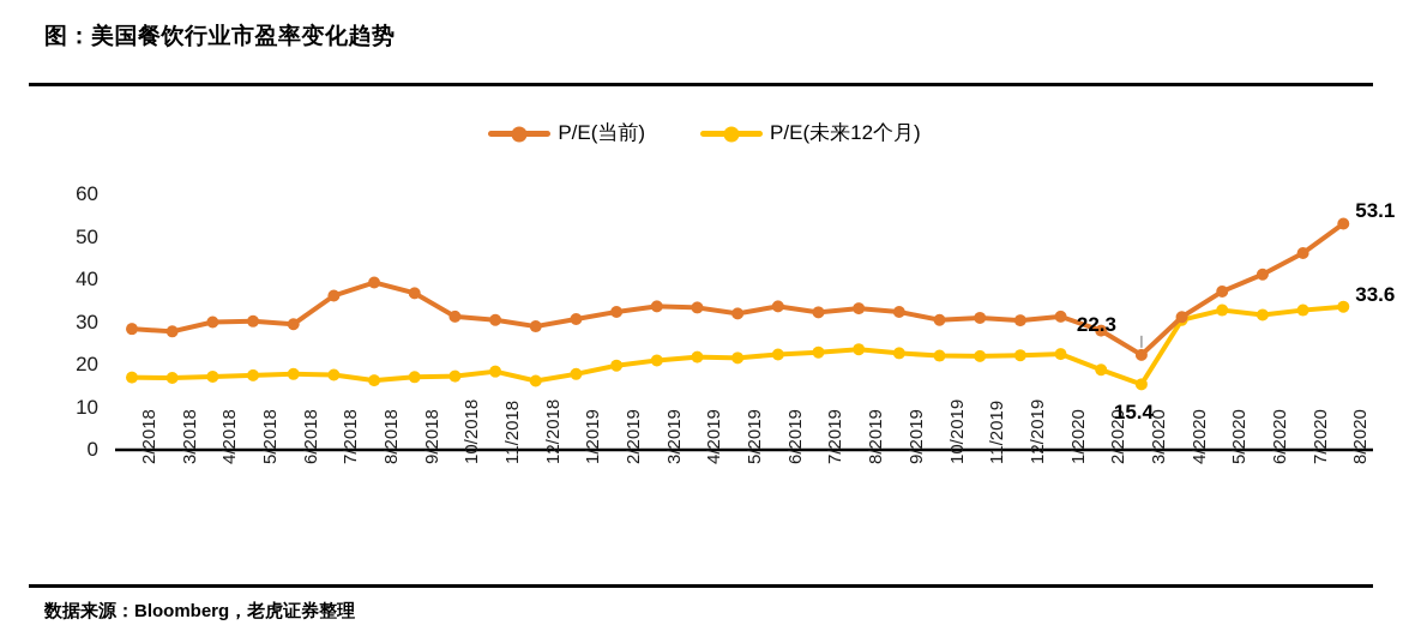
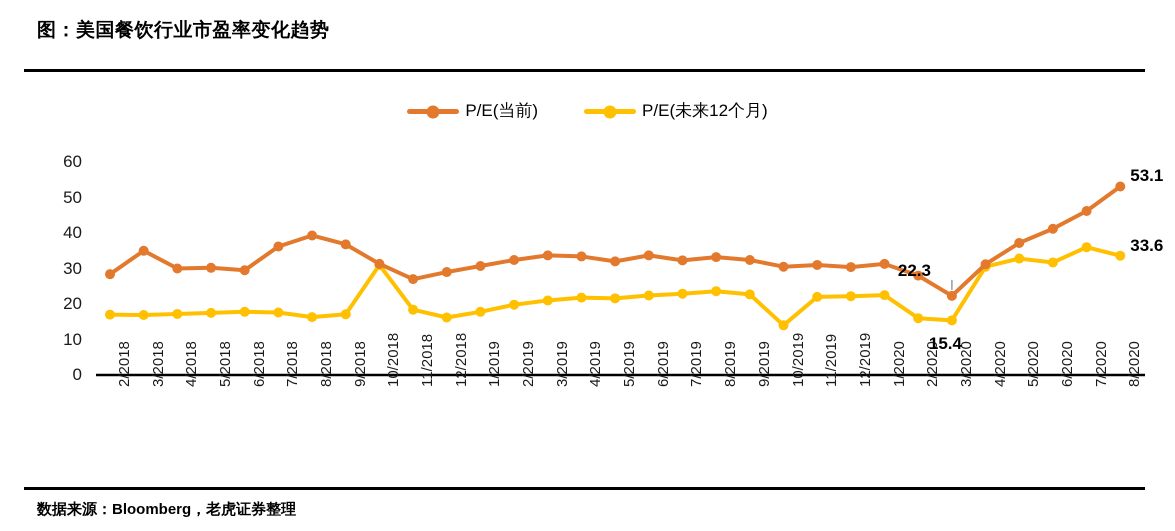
P/E(当前)/3/2018: 28 -> 35
P/E(未来12个月)/10/2018: 17 -> 31
P/E(当前)/11/2018: 30 -> 27
P/E(未来12个月)/10/2019: 22 -> 14
P/E(未来12个月)/2/2020: 19 -> 16
P/E(未来12个月)/7/2020: 33 -> 36
